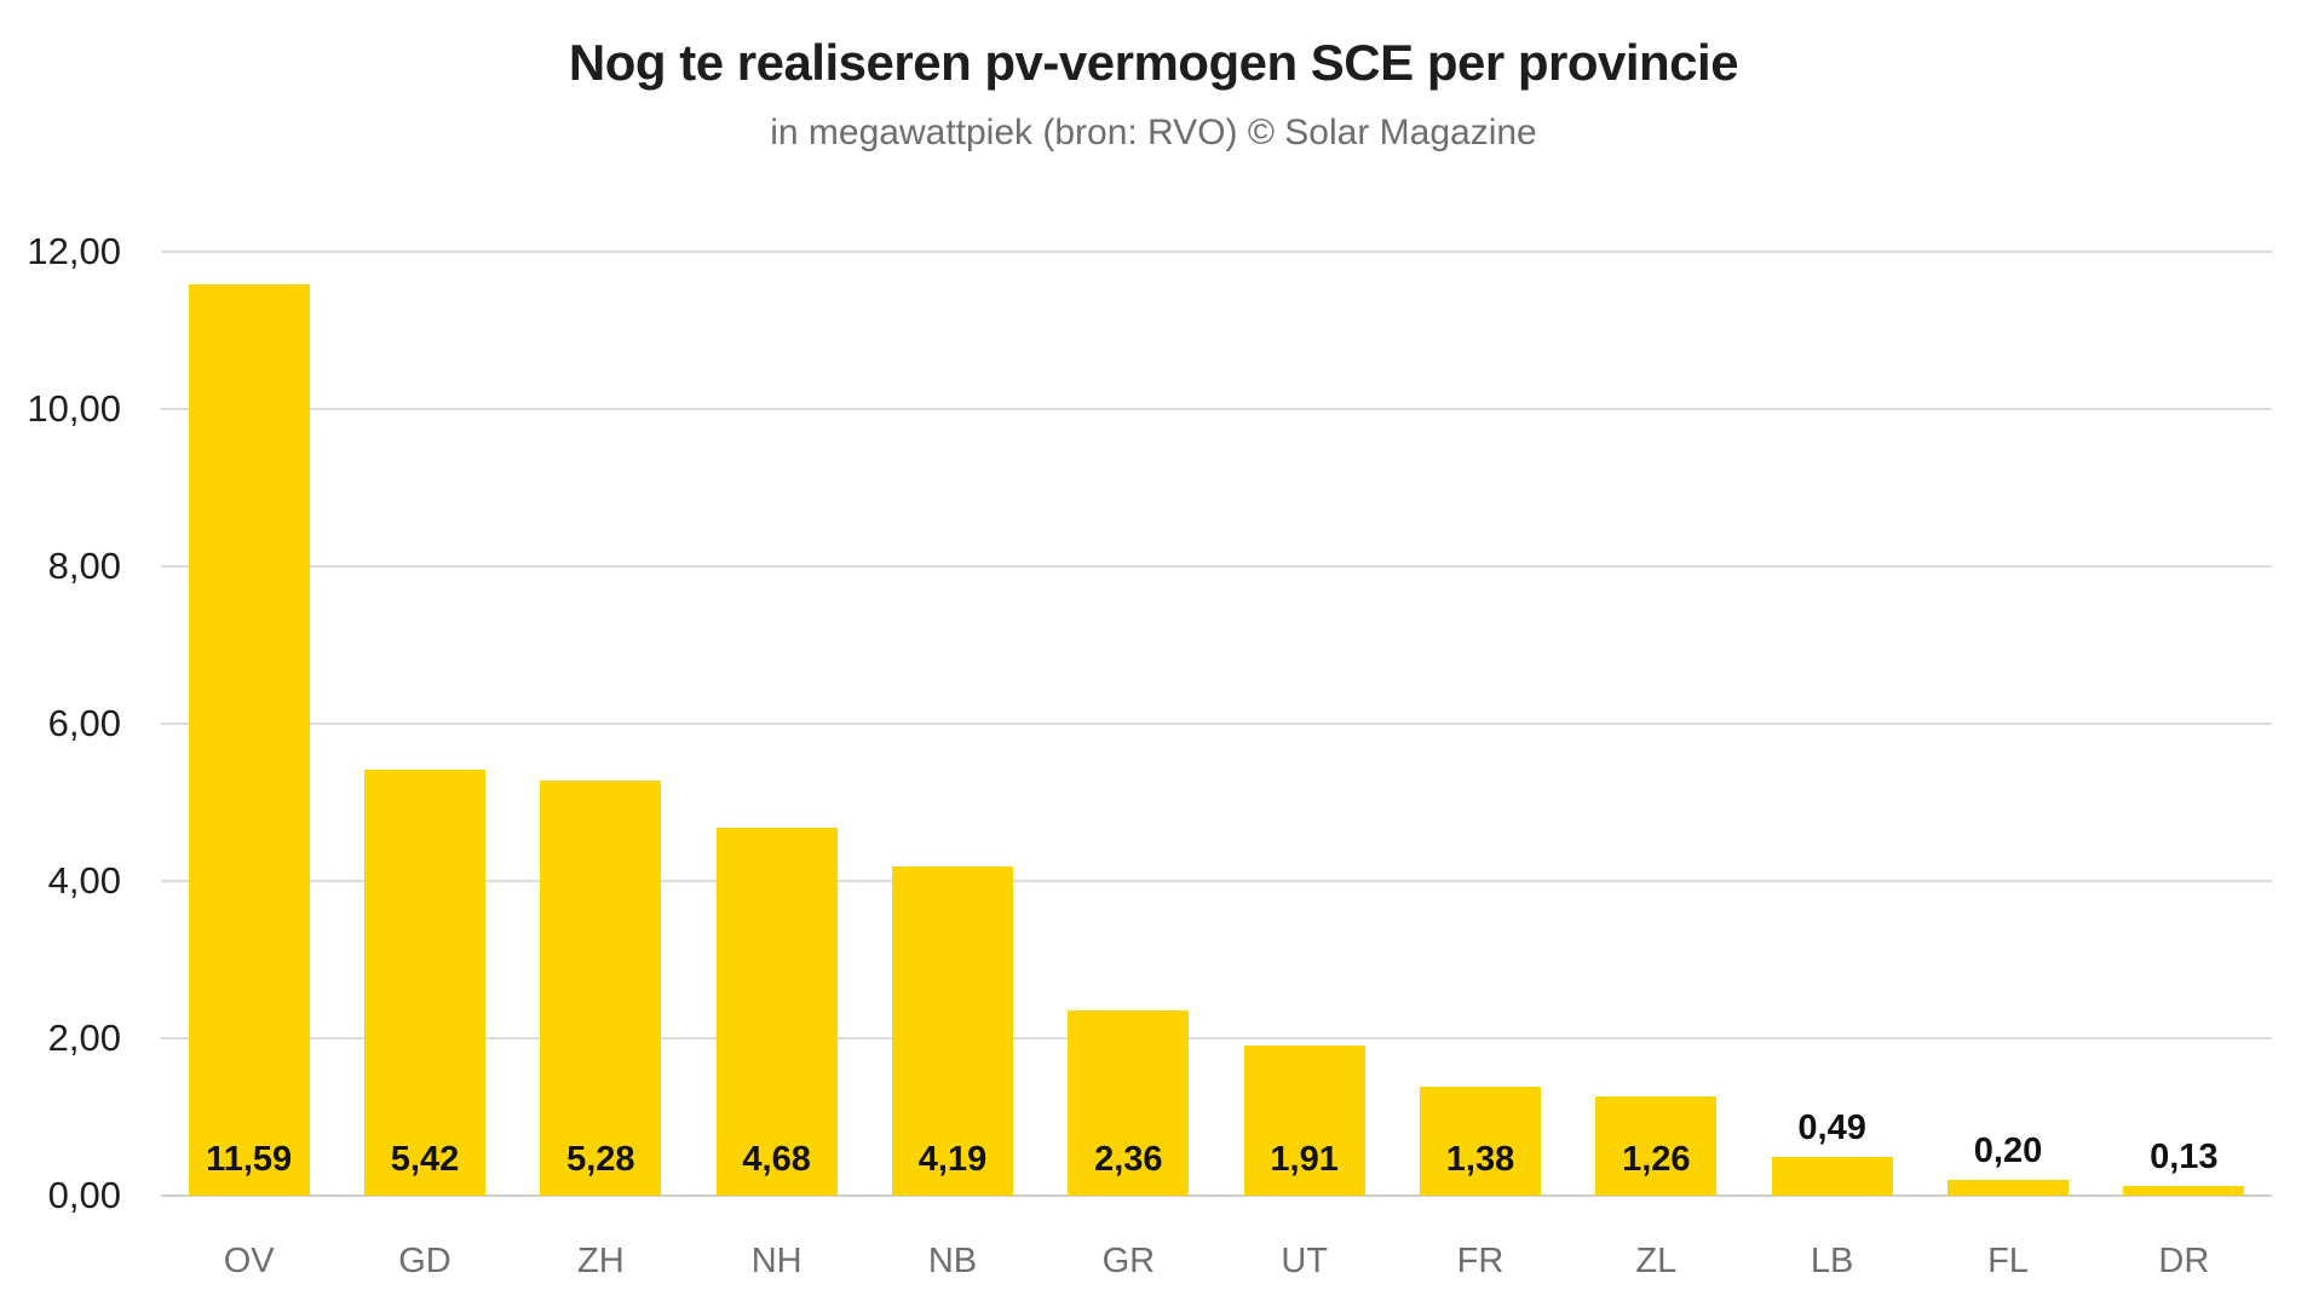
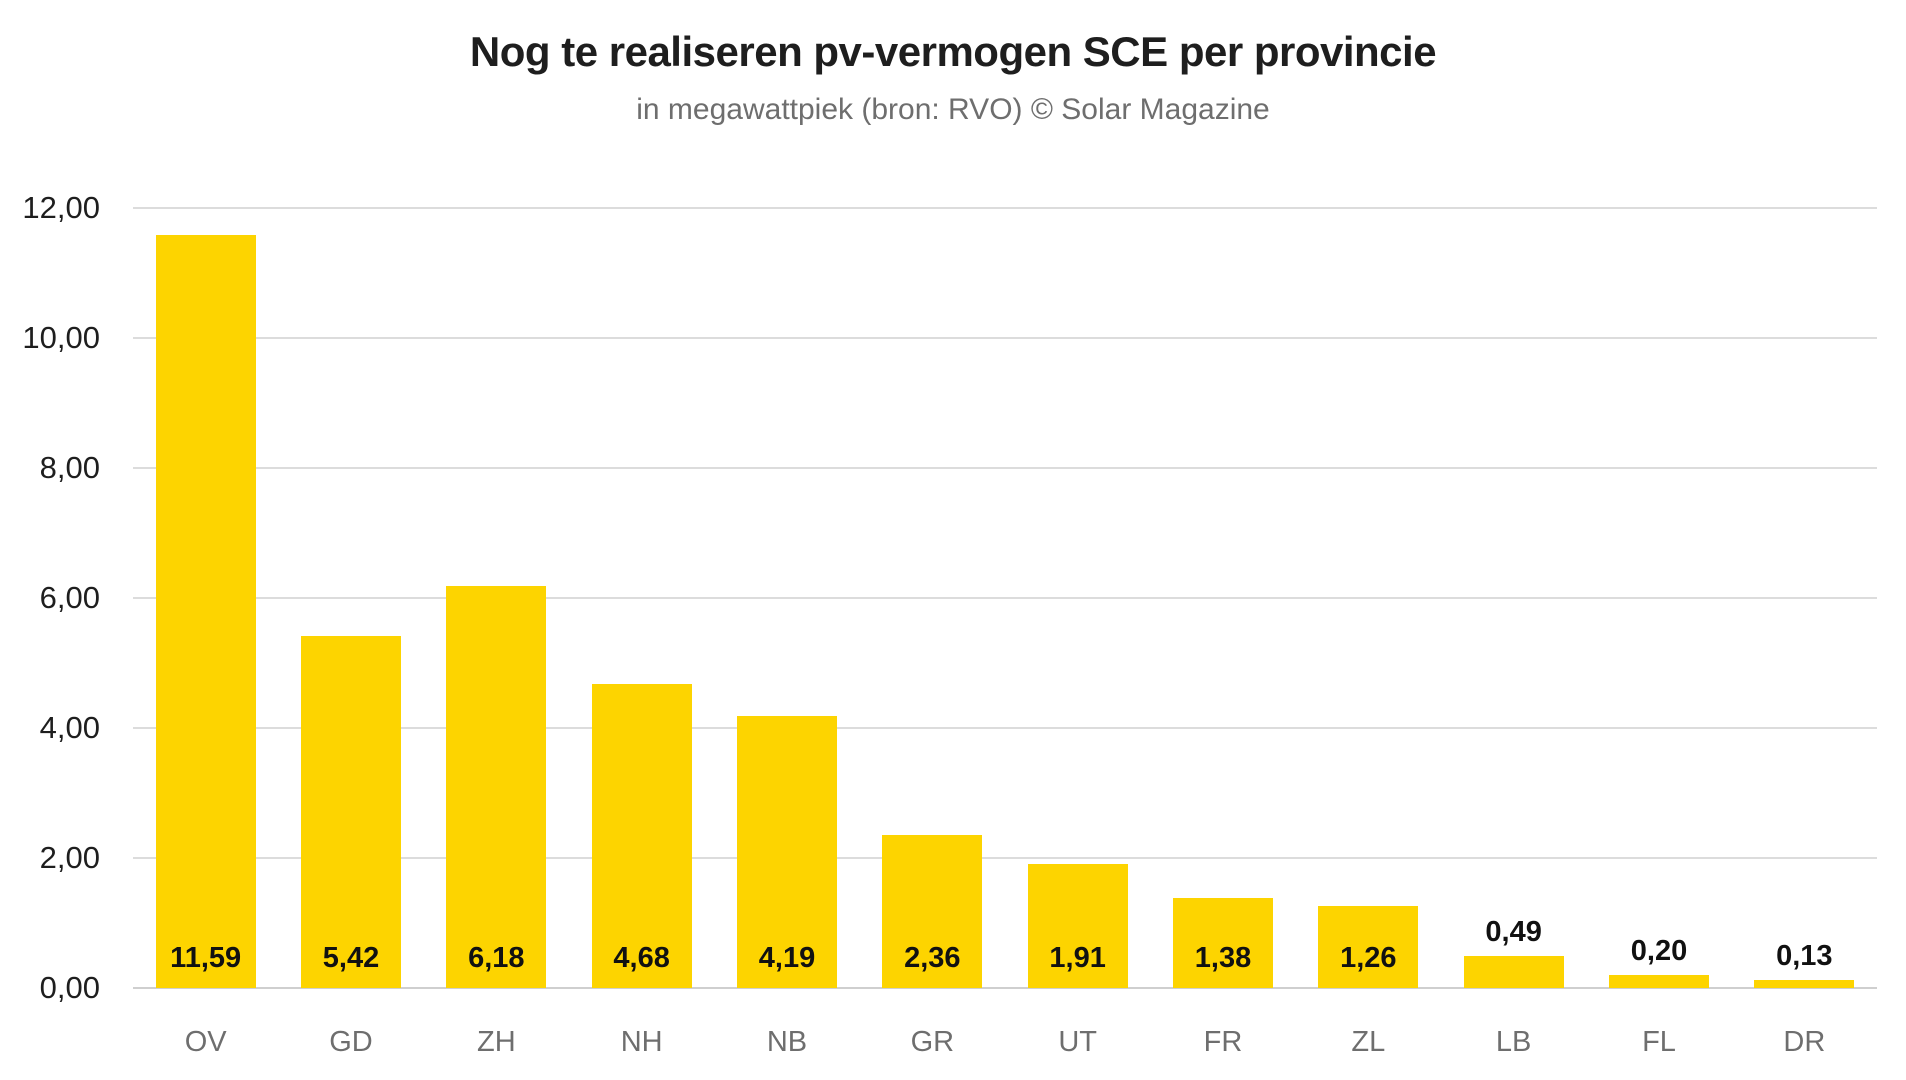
ZH: 5,28 -> 6,18
